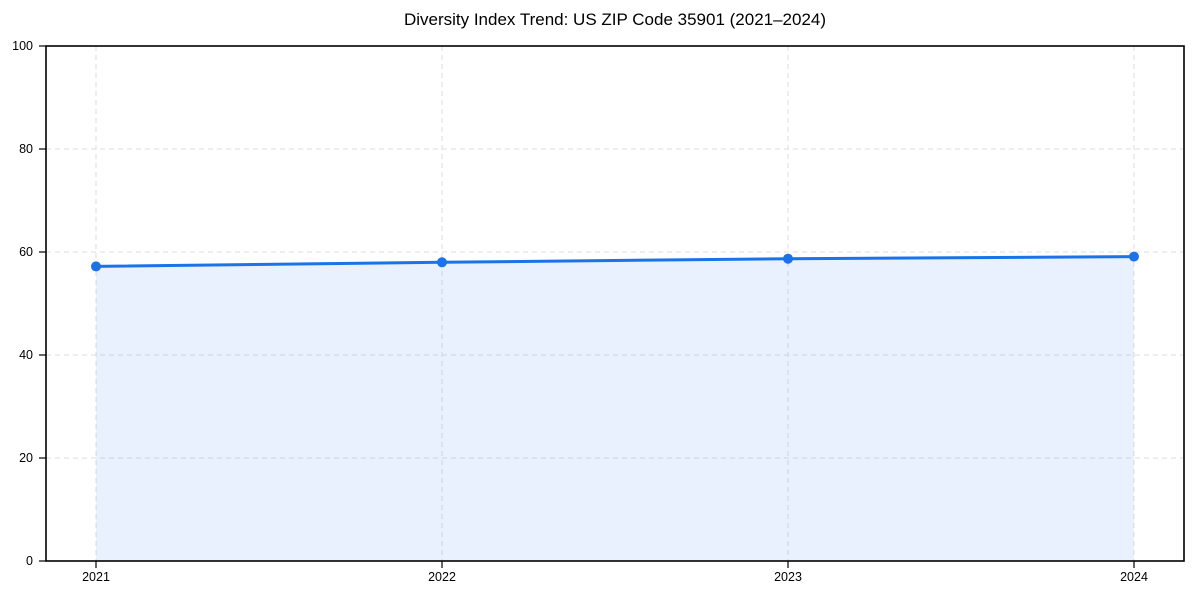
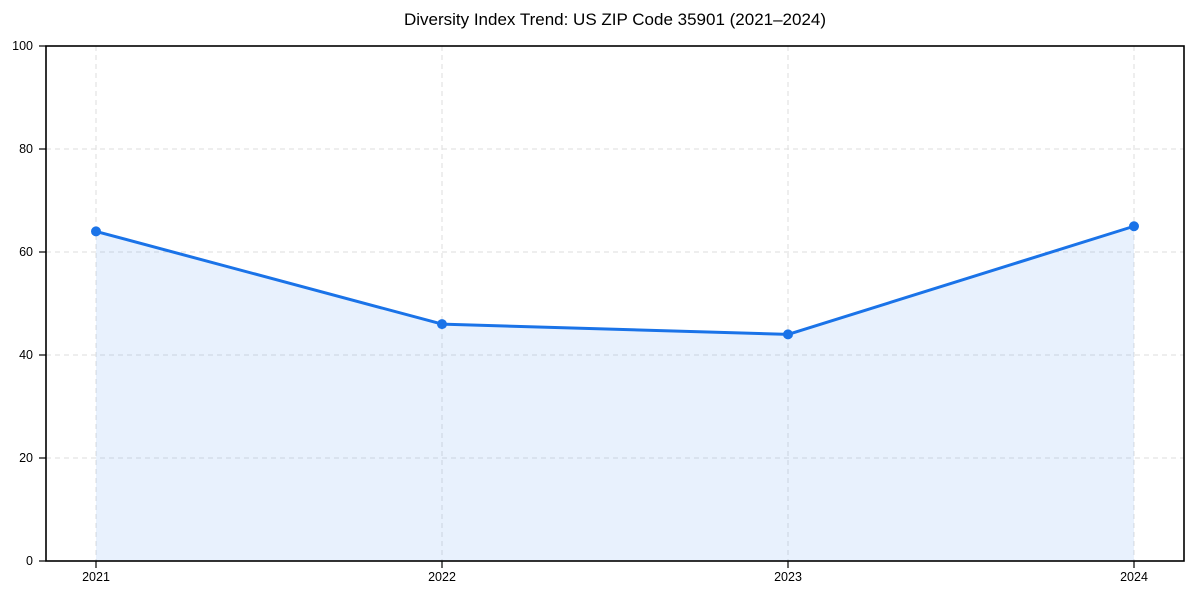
2021: 57 -> 64
2022: 58 -> 46
2023: 59 -> 44
2024: 59 -> 65
